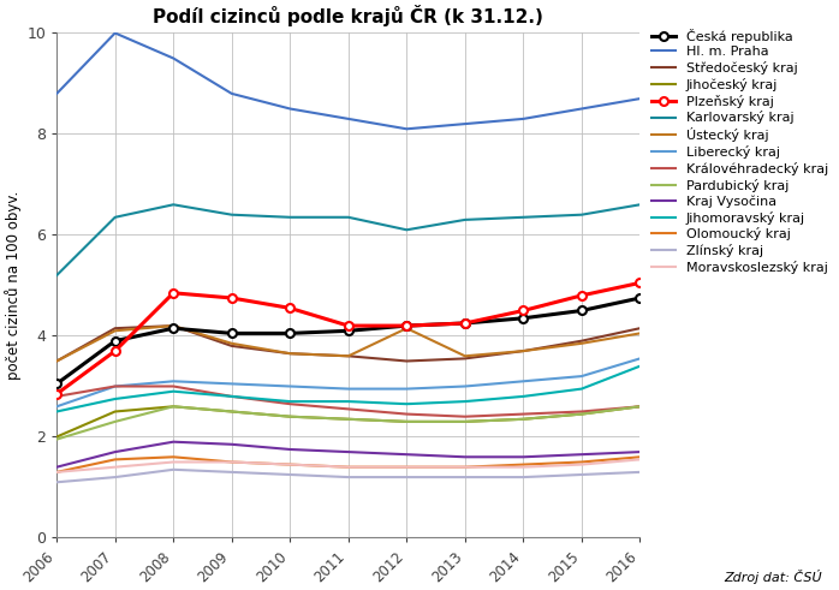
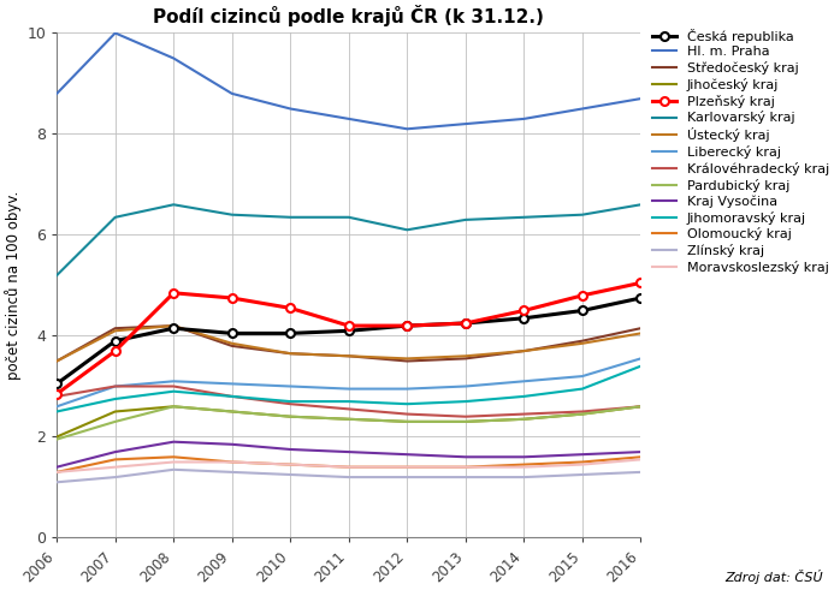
Ústecký kraj/2012: 4.15 -> 3.55
